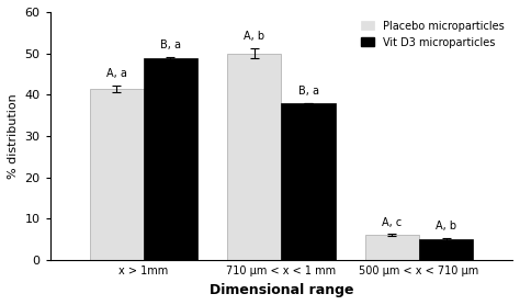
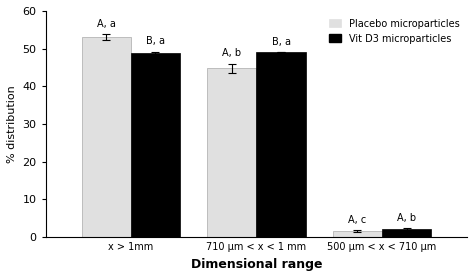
Placebo microparticles/x > 1mm: 41.5 -> 53.0
Placebo microparticles/710 μm < x < 1 mm: 50.0 -> 44.8
Vit D3 microparticles/710 μm < x < 1 mm: 38.0 -> 49.0
Placebo microparticles/500 μm < x < 710 μm: 6.0 -> 1.5
Vit D3 microparticles/500 μm < x < 710 μm: 5.0 -> 2.0
